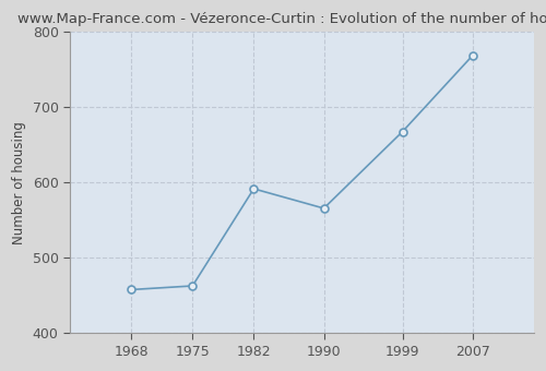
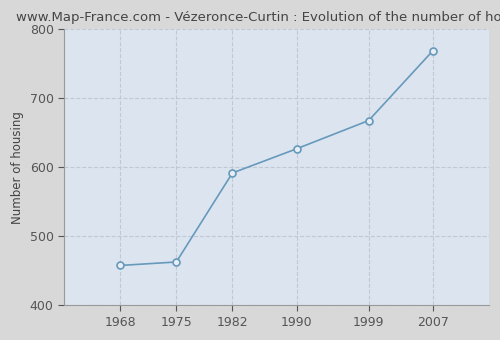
1990: 566 -> 627
